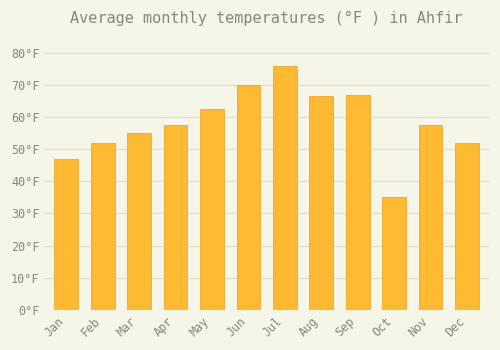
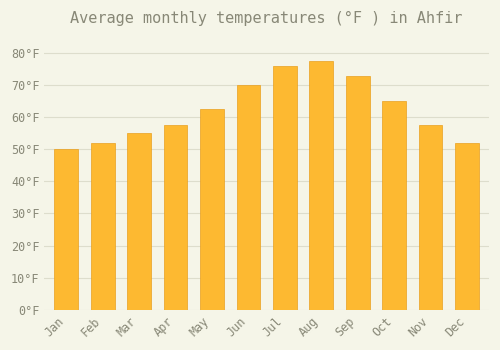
Jan: 47.0°F -> 50.0°F
Aug: 66.5°F -> 77.5°F
Sep: 67.0°F -> 73.0°F
Oct: 35.0°F -> 65.0°F
